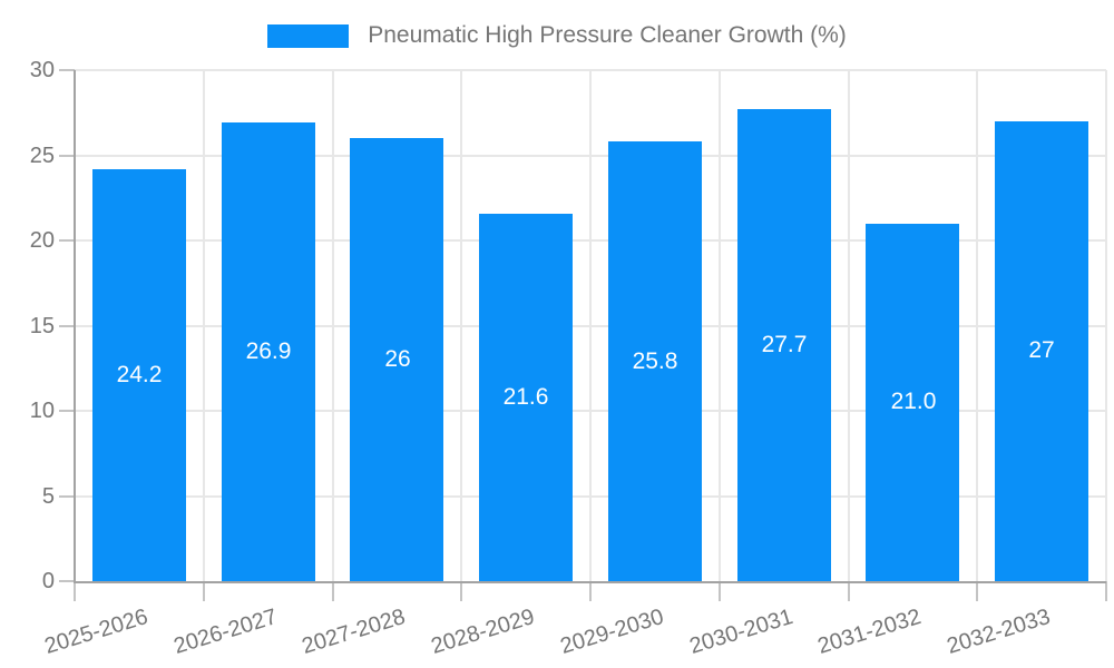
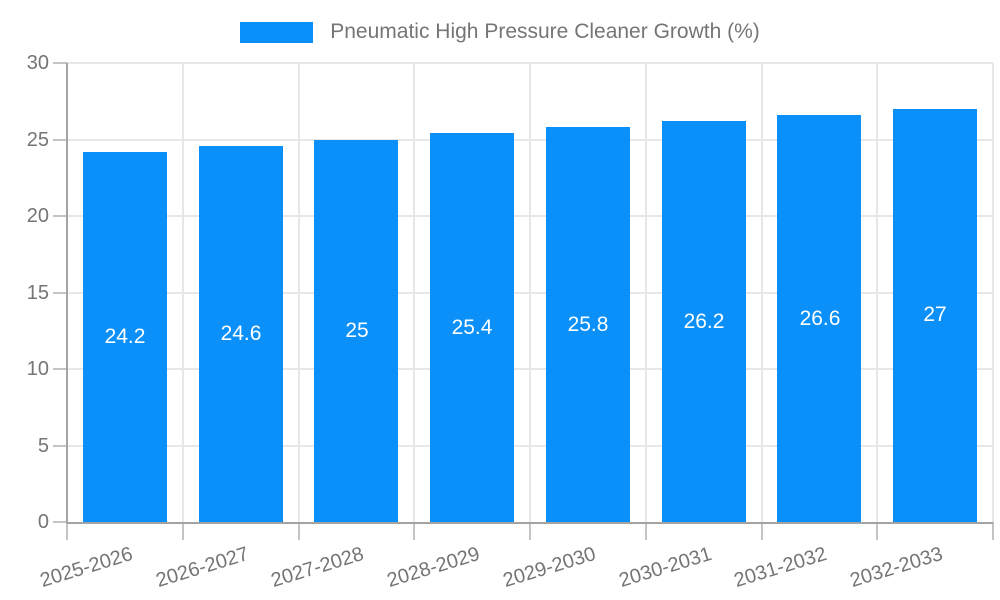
2026-2027: 26.9 -> 24.6
2027-2028: 26 -> 25
2028-2029: 21.6 -> 25.4
2030-2031: 27.7 -> 26.2
2031-2032: 21.0 -> 26.6
